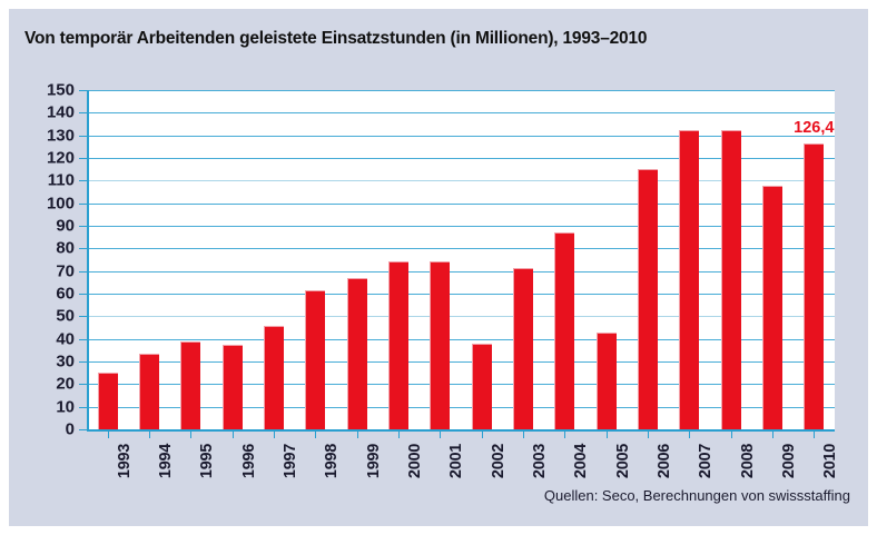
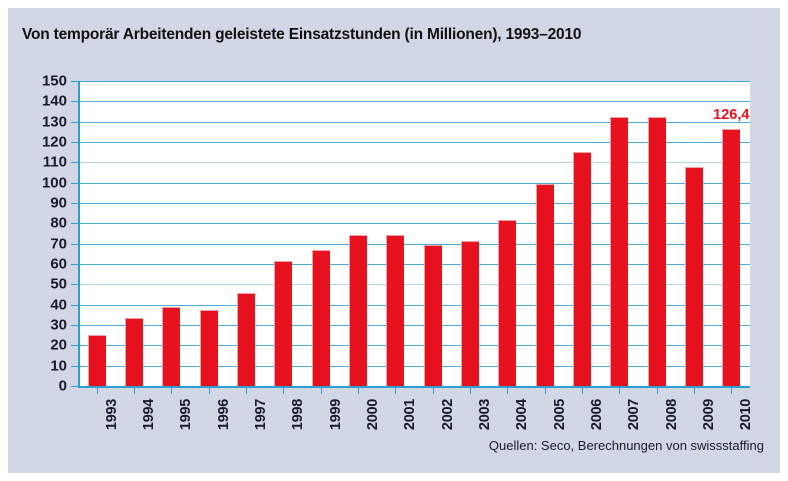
2002: 38 -> 70
2004: 87 -> 82
2005: 43 -> 100
